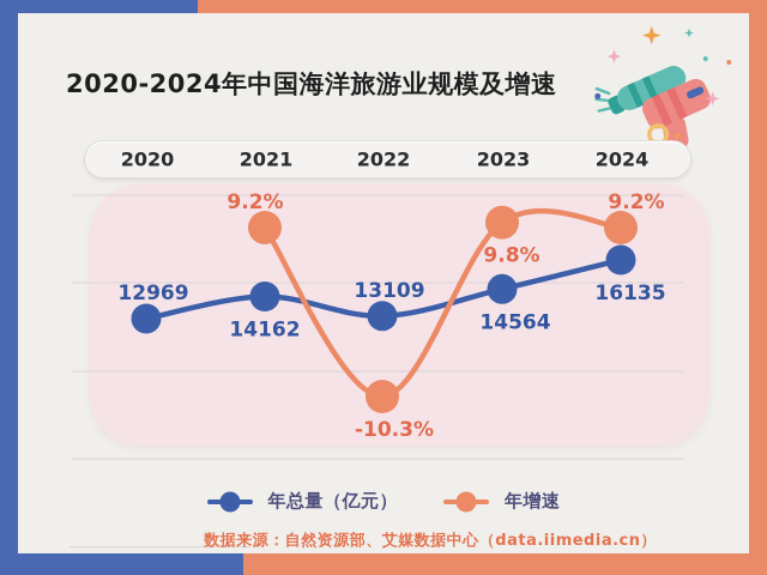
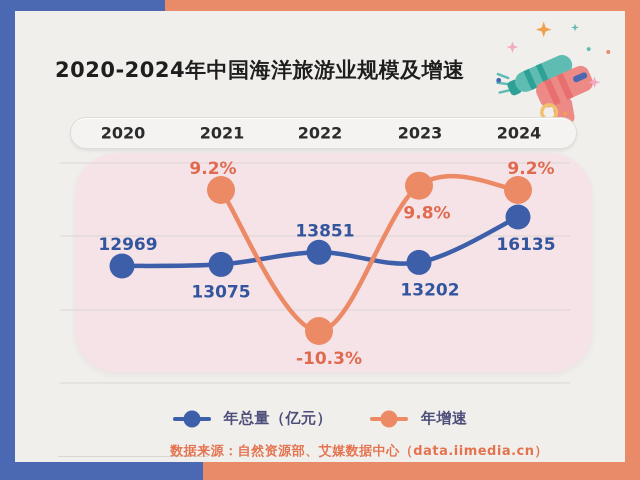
年总量（亿元）/2021: 14162 -> 13075
年总量（亿元）/2022: 13109 -> 13851
年总量（亿元）/2023: 14564 -> 13202
